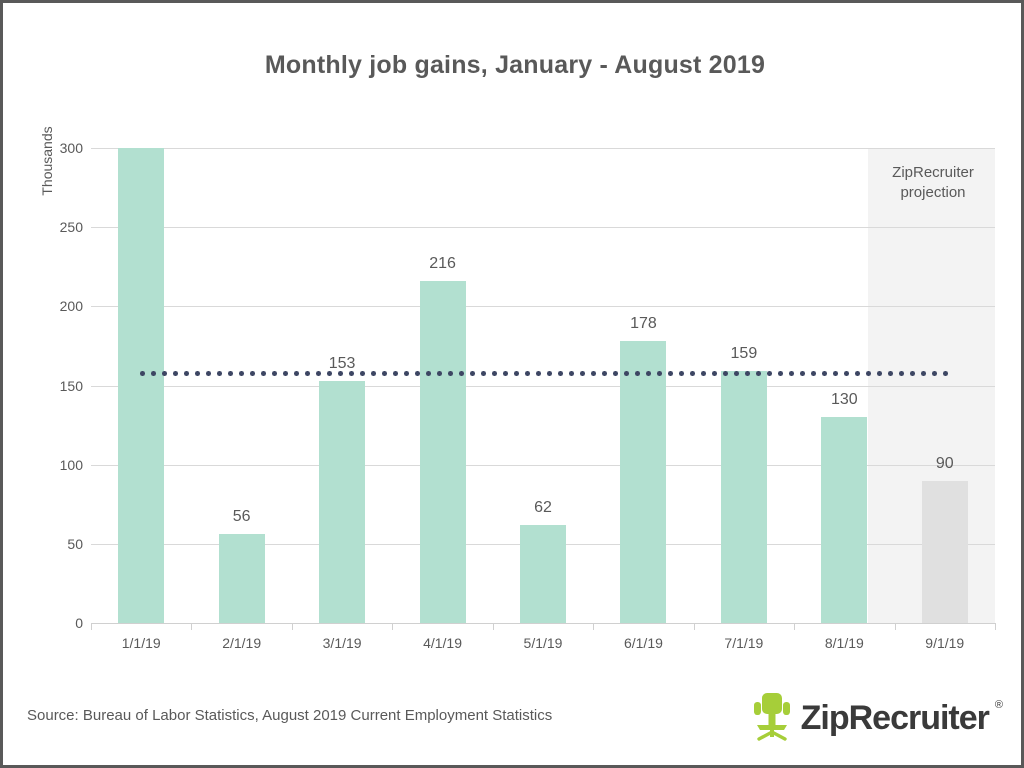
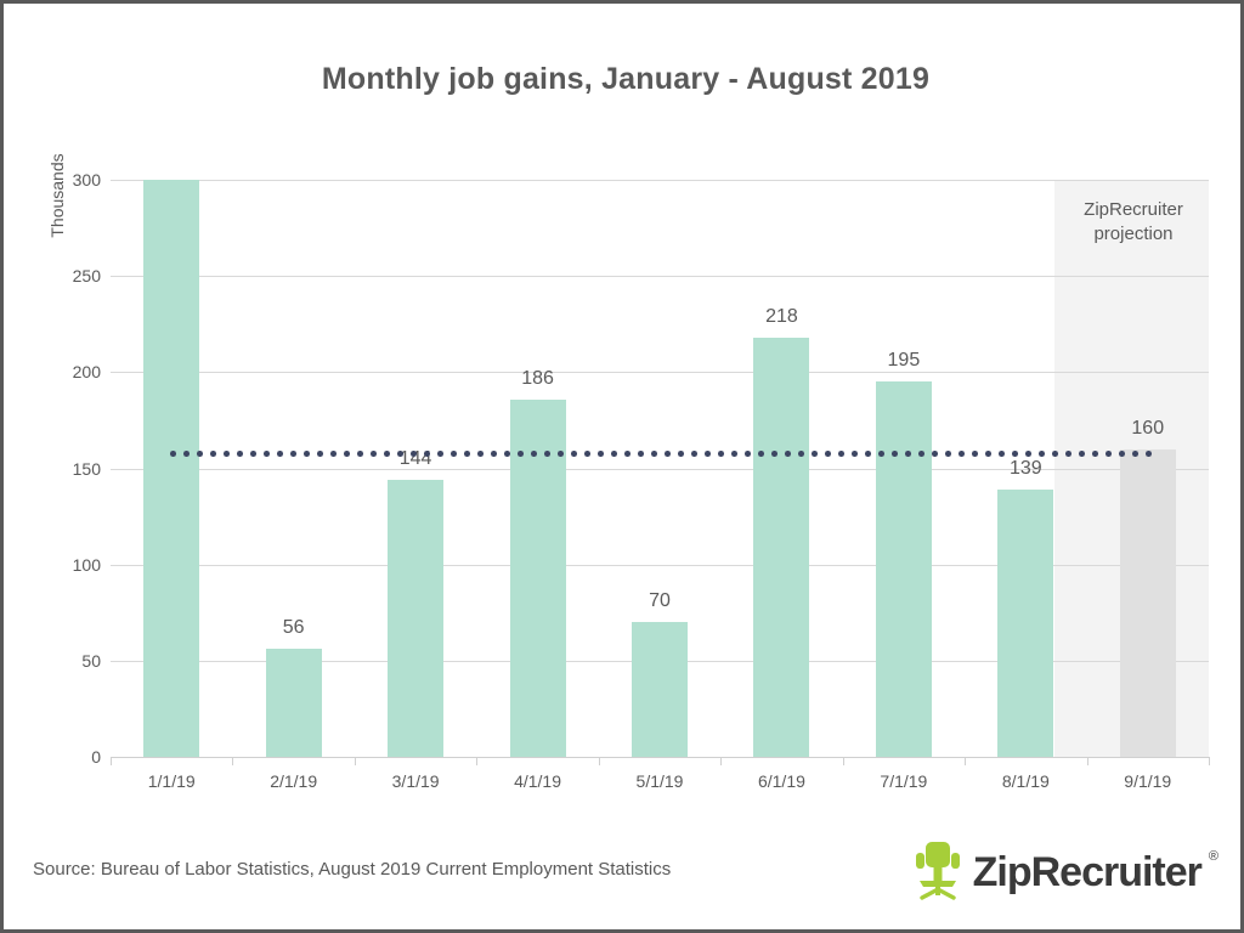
3/1/19: 153 -> 144
4/1/19: 216 -> 186
5/1/19: 62 -> 70
6/1/19: 178 -> 218
7/1/19: 159 -> 195
8/1/19: 130 -> 139
9/1/19: 90 -> 160
